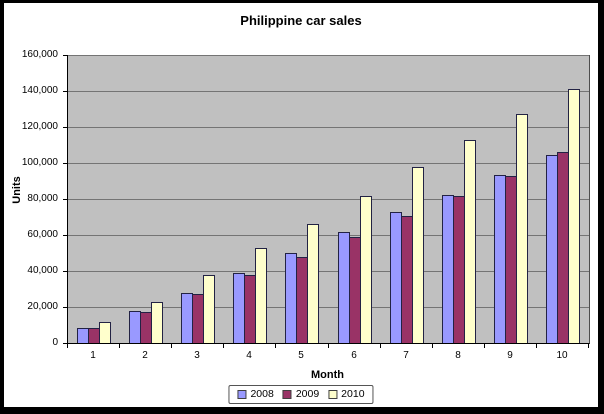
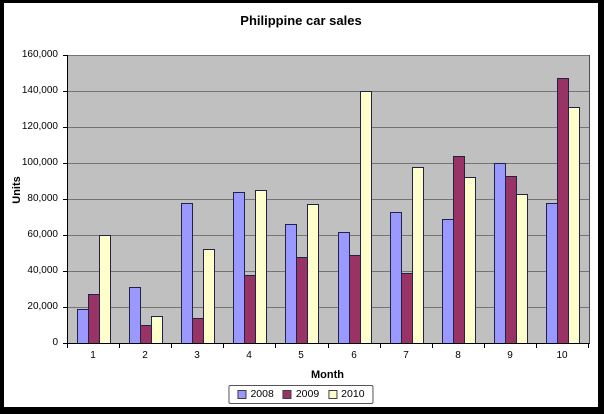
2008/1: 8000 -> 19000
2009/1: 8000 -> 27000
2010/1: 12000 -> 60000
2008/2: 18000 -> 31000
2009/2: 17000 -> 10000
2010/2: 22000 -> 15000
2008/3: 28000 -> 78000
2009/3: 27000 -> 14000
2010/3: 38000 -> 52000
2008/4: 39000 -> 84000
2010/4: 52000 -> 85000
2008/5: 50000 -> 66000
2010/5: 66000 -> 77000
2009/6: 59000 -> 49000
2010/6: 82000 -> 140000
2009/7: 70000 -> 39000
2008/8: 82000 -> 69000
2009/8: 82000 -> 104000
2010/8: 112000 -> 92000
2008/9: 94000 -> 100000
2010/9: 127000 -> 83000
2008/10: 104000 -> 78000
2009/10: 106000 -> 147000
2010/10: 141000 -> 131000
